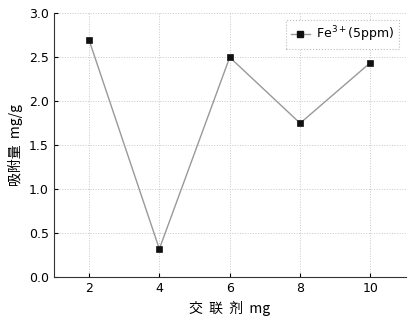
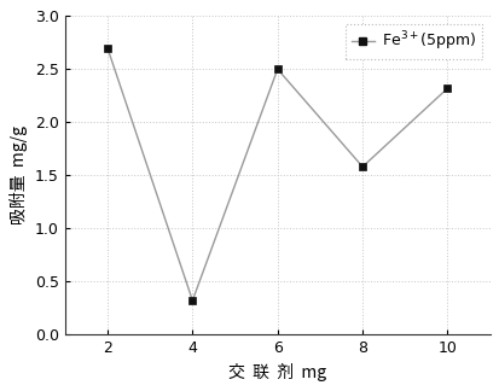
8: 1.75 -> 1.58
10: 2.44 -> 2.32
